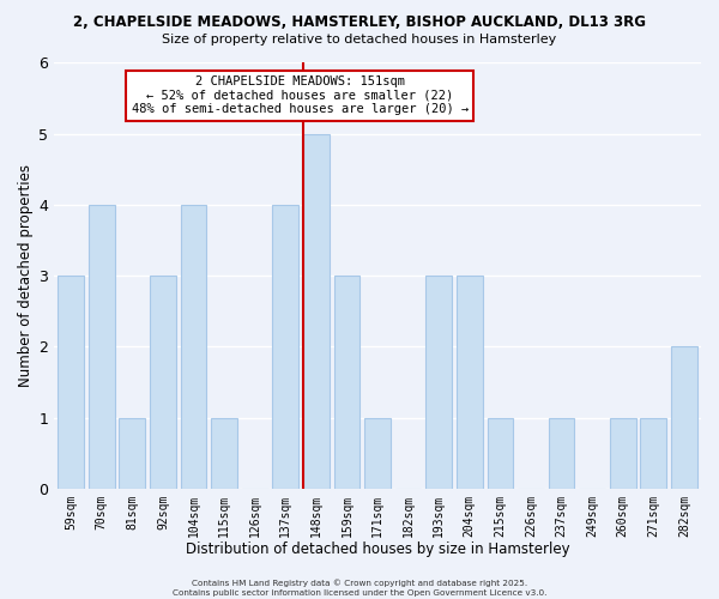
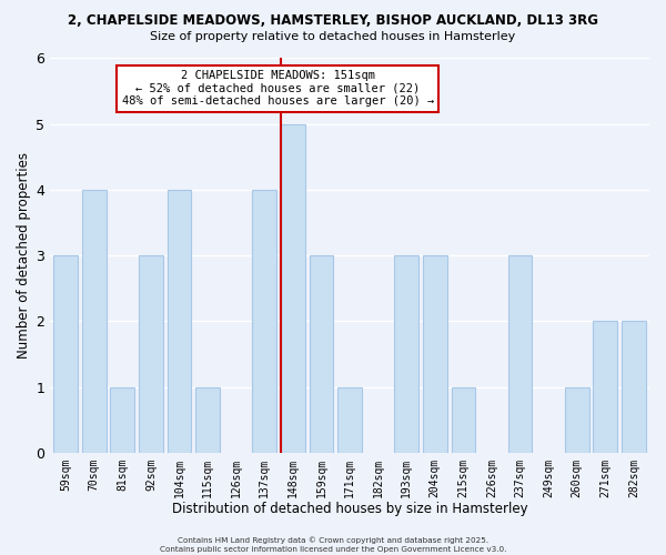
237sqm: 1 -> 3
271sqm: 1 -> 2
